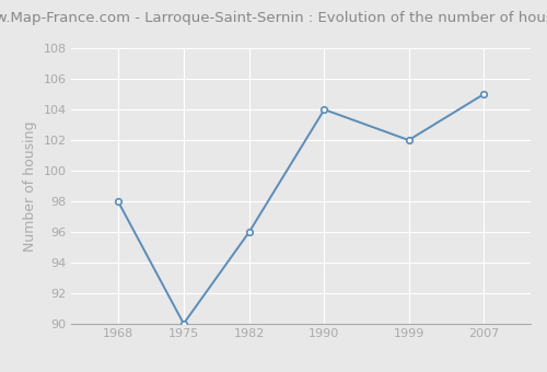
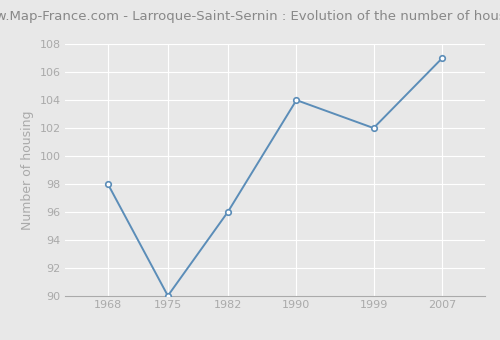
2007: 105 -> 107
